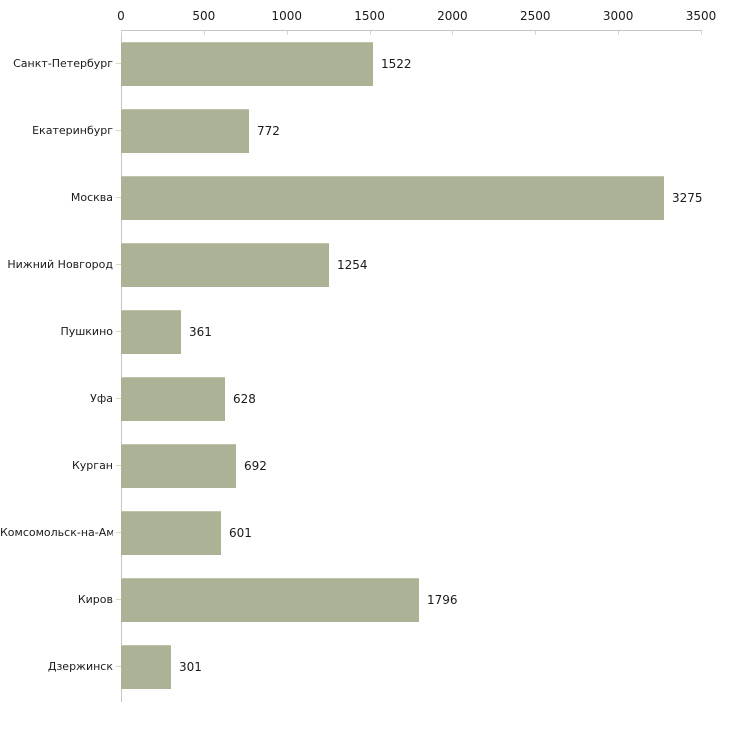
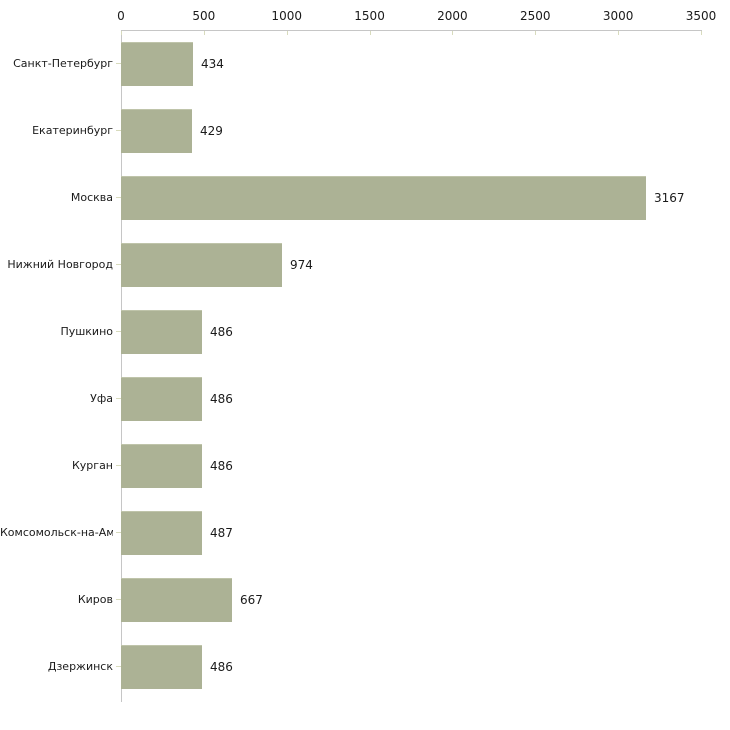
Санкт-Петербург: 1522 -> 434
Екатеринбург: 772 -> 429
Москва: 3275 -> 3167
Нижний Новгород: 1254 -> 974
Пушкино: 361 -> 486
Уфа: 628 -> 486
Курган: 692 -> 486
Комсомольск-на-Амуре: 601 -> 487
Киров: 1796 -> 667
Дзержинск: 301 -> 486
